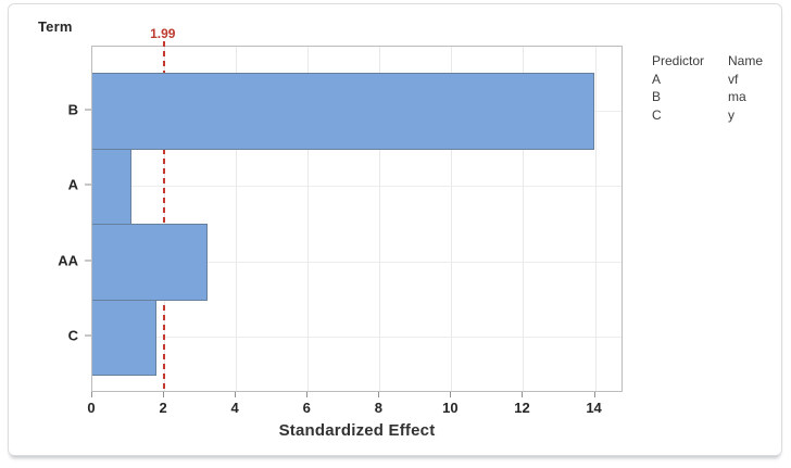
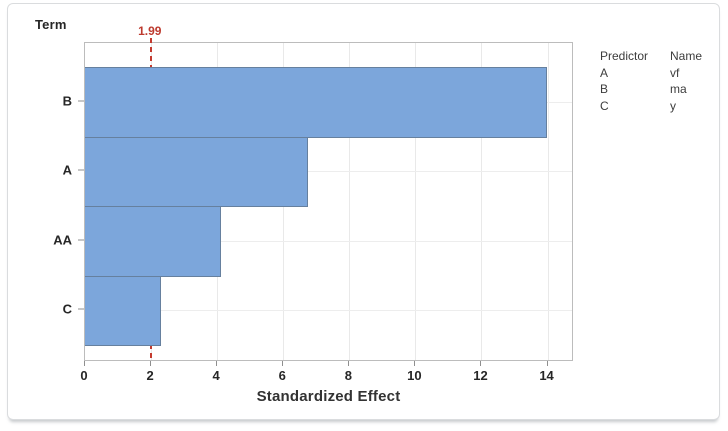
A: 1.1 -> 6.8
AA: 3.2 -> 4.1
C: 1.8 -> 2.3
